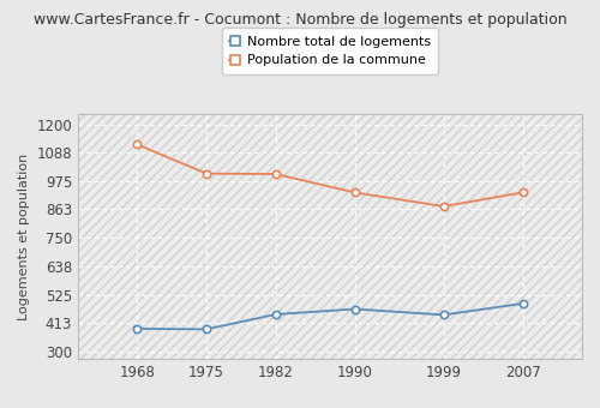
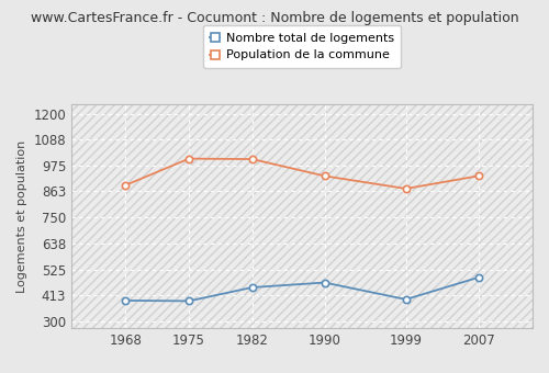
Population de la commune/1968: 1120 -> 890
Nombre total de logements/1999: 445 -> 395
